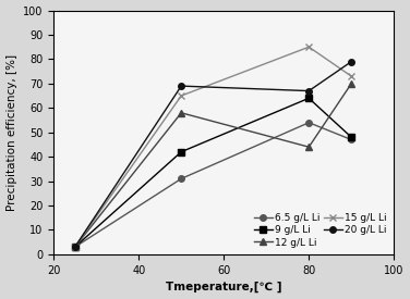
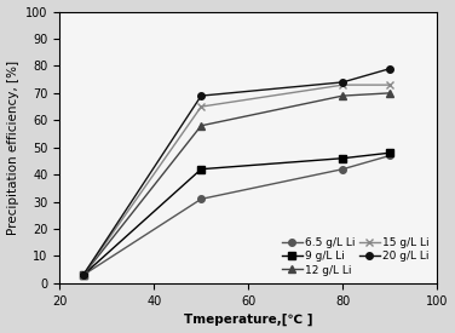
6.5 g/L Li/80: 54 -> 42
9 g/L Li/80: 64 -> 46
12 g/L Li/80: 44 -> 69
15 g/L Li/80: 85 -> 73
20 g/L Li/80: 67 -> 74
